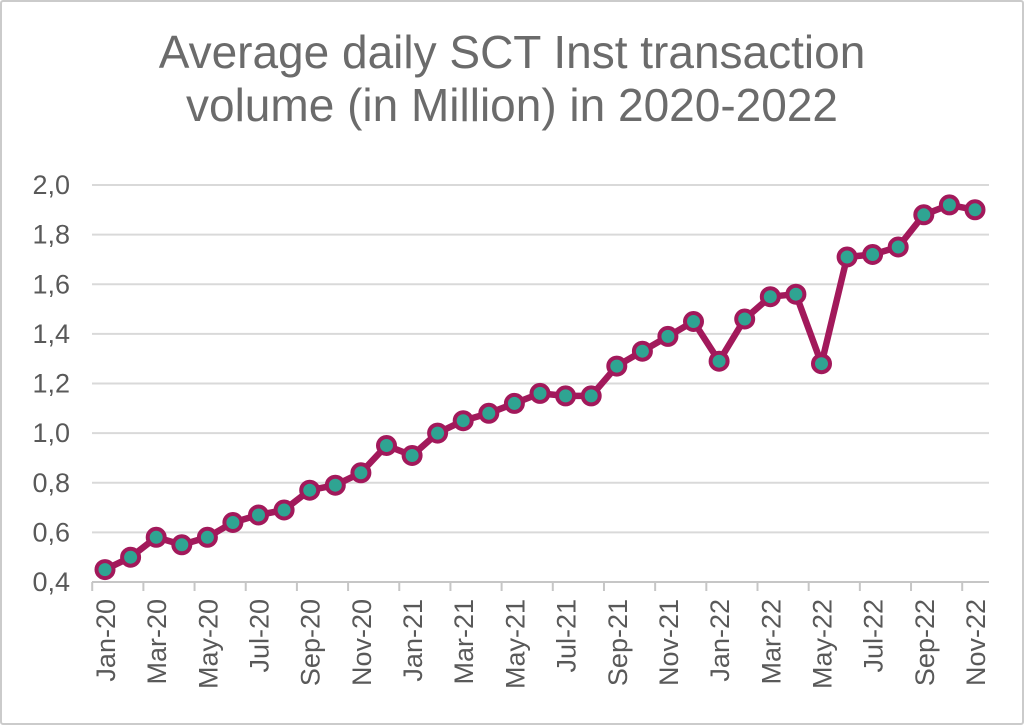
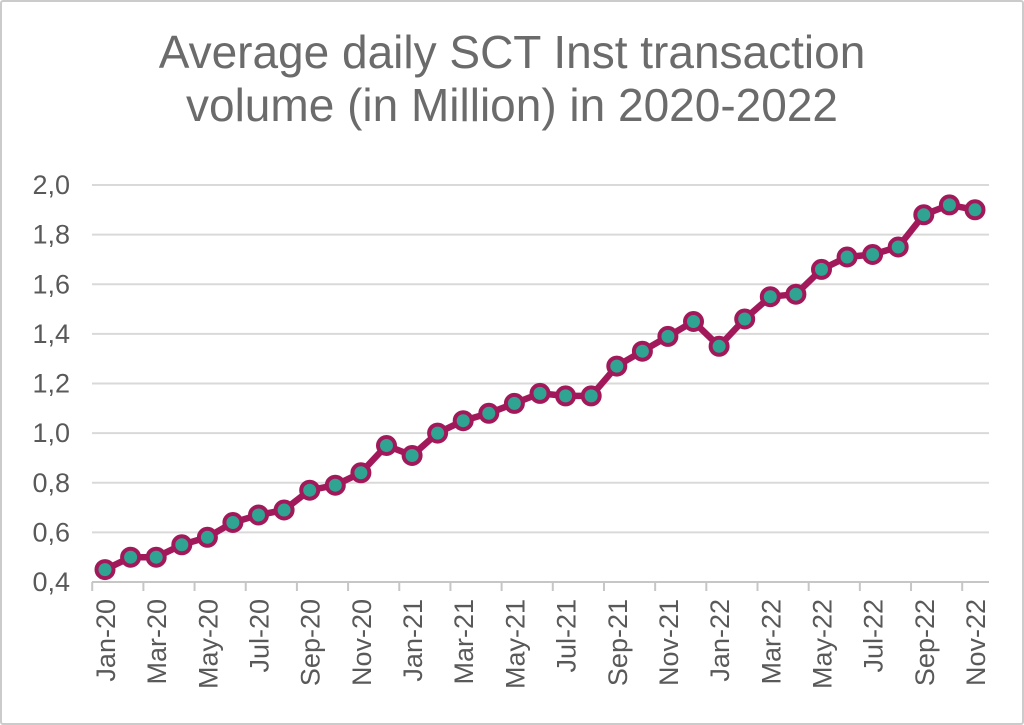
Mar-20: 0,58 -> 0,50
Jan-22: 1,29 -> 1,35
May-22: 1,28 -> 1,66
